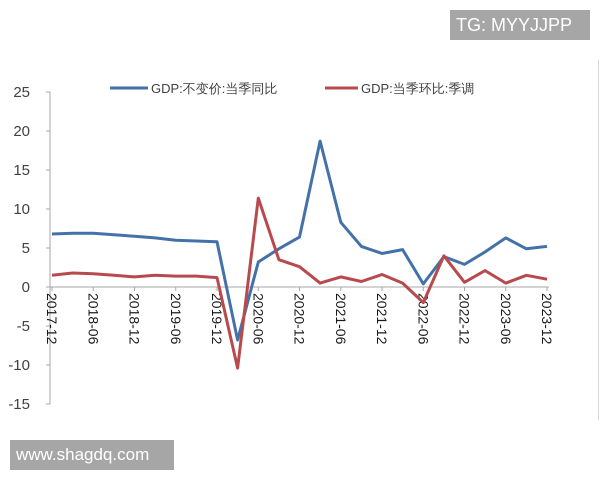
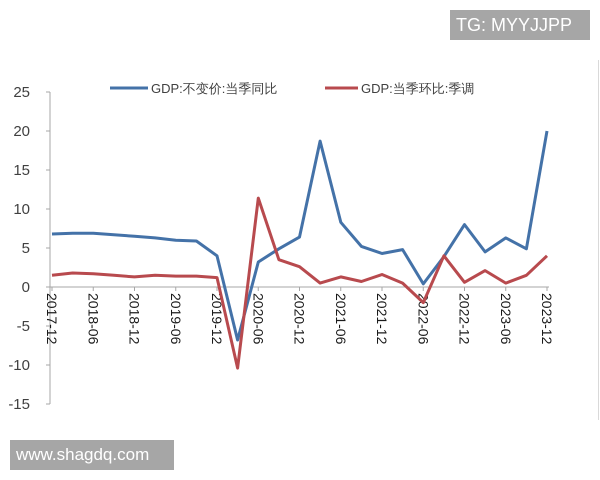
GDP:不变价:当季同比/2019-12: 6 -> 4
GDP:不变价:当季同比/2022-12: 3 -> 8
GDP:不变价:当季同比/2023-12: 5 -> 20
GDP:当季环比:季调/2023-12: 1 -> 4
